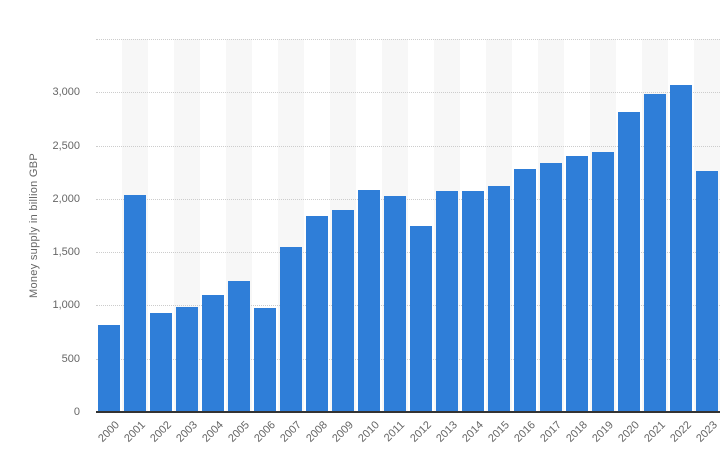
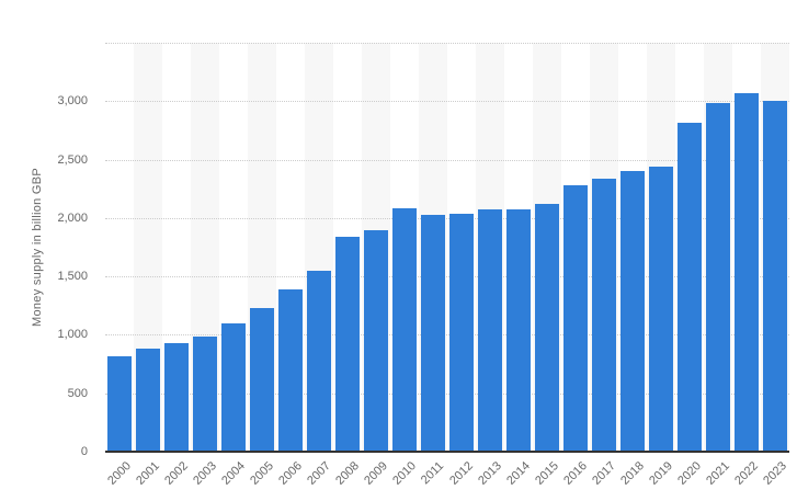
2001: 2040 -> 880
2006: 980 -> 1390
2012: 1750 -> 2040
2023: 2260 -> 3000
